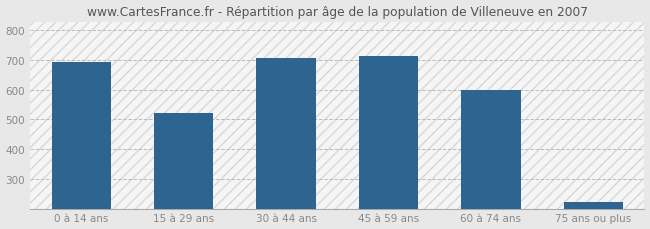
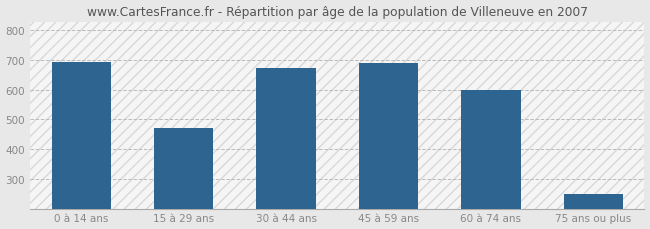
15 à 29 ans: 523 -> 470
30 à 44 ans: 708 -> 675
45 à 59 ans: 714 -> 690
75 ans ou plus: 222 -> 250
